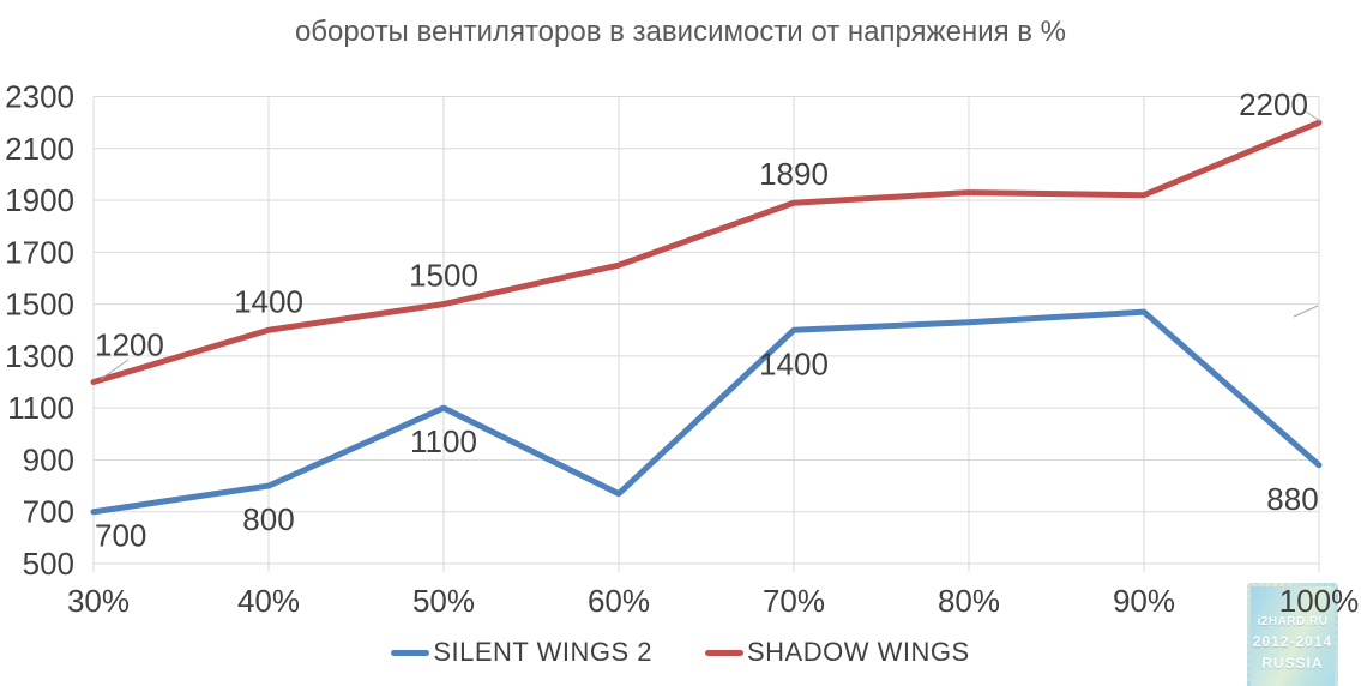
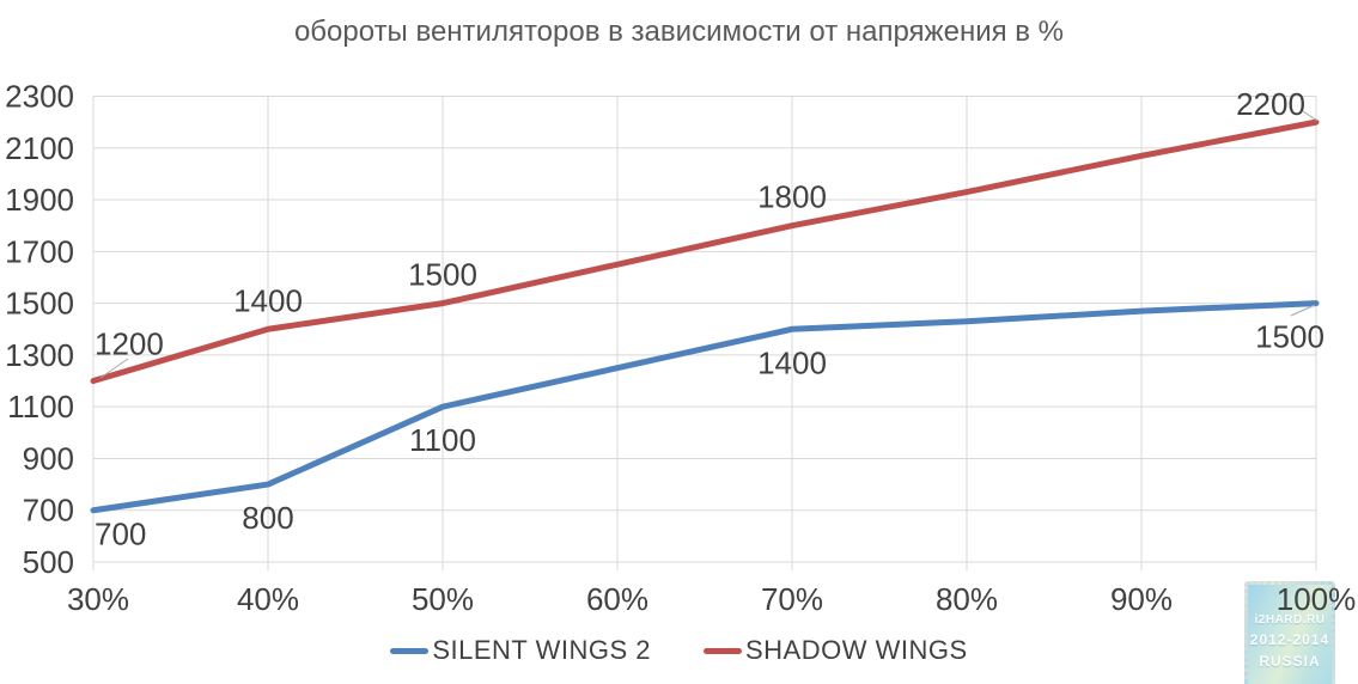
SILENT WINGS 2/60%: 770 -> 1250
SHADOW WINGS/70%: 1890 -> 1800
SHADOW WINGS/90%: 1920 -> 2070
SILENT WINGS 2/100%: 880 -> 1500
